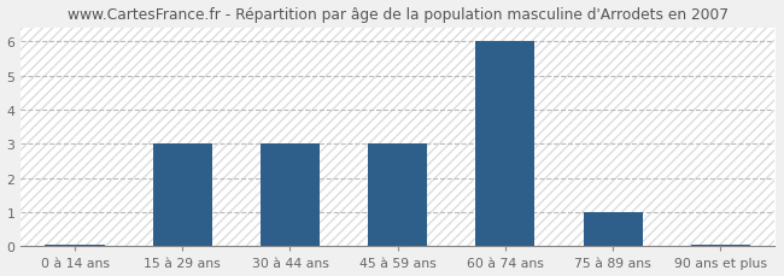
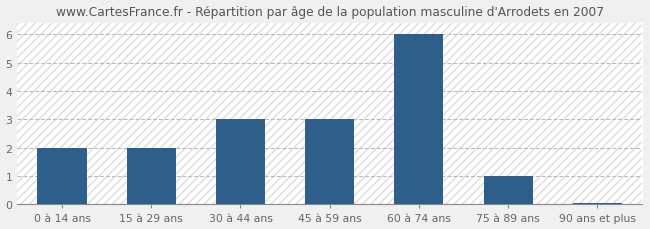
0 à 14 ans: 0.05 -> 2.00
15 à 29 ans: 3.00 -> 2.00
